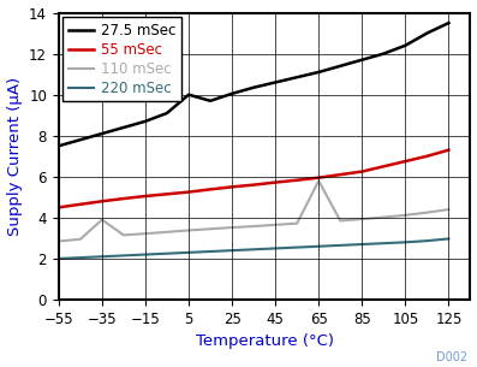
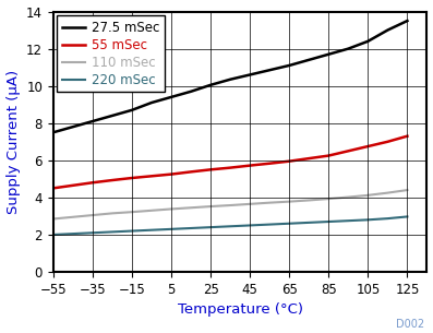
110 mSec/−35: 3.9 -> 3.0
27.5 mSec/5: 10.0 -> 9.4
110 mSec/65: 5.8 -> 3.8
